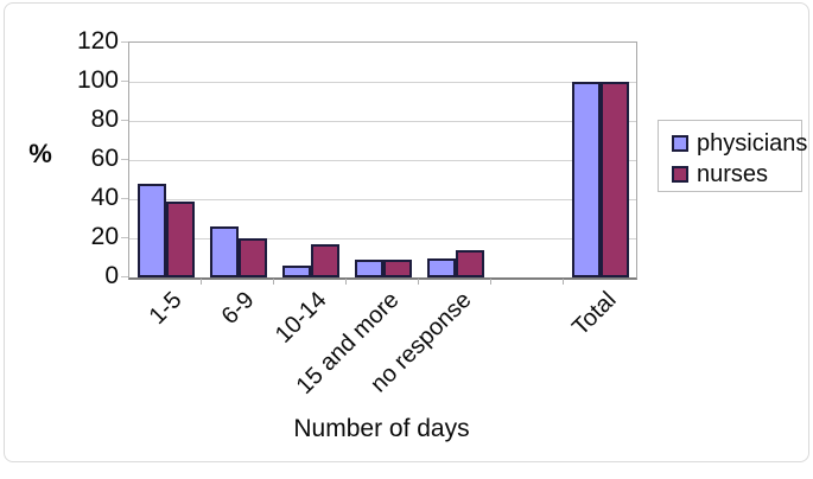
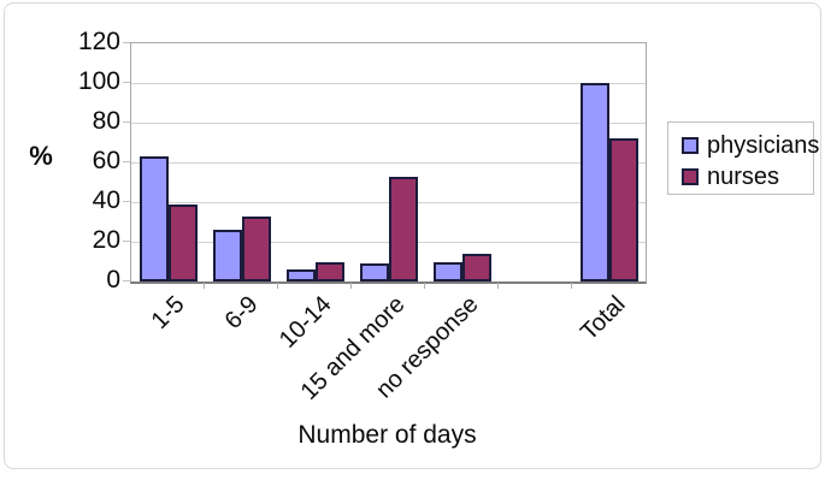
physicians/1-5: 48 -> 63
nurses/6-9: 20 -> 33
nurses/10-14: 17 -> 10
nurses/15 and more: 9 -> 53
nurses/Total: 100 -> 72
